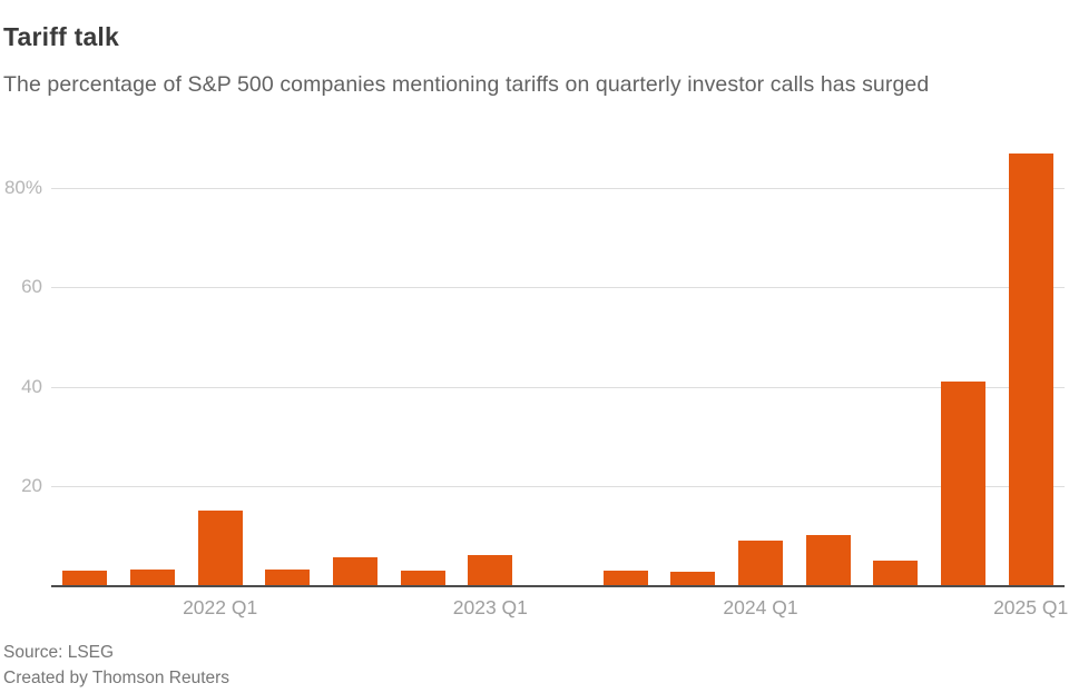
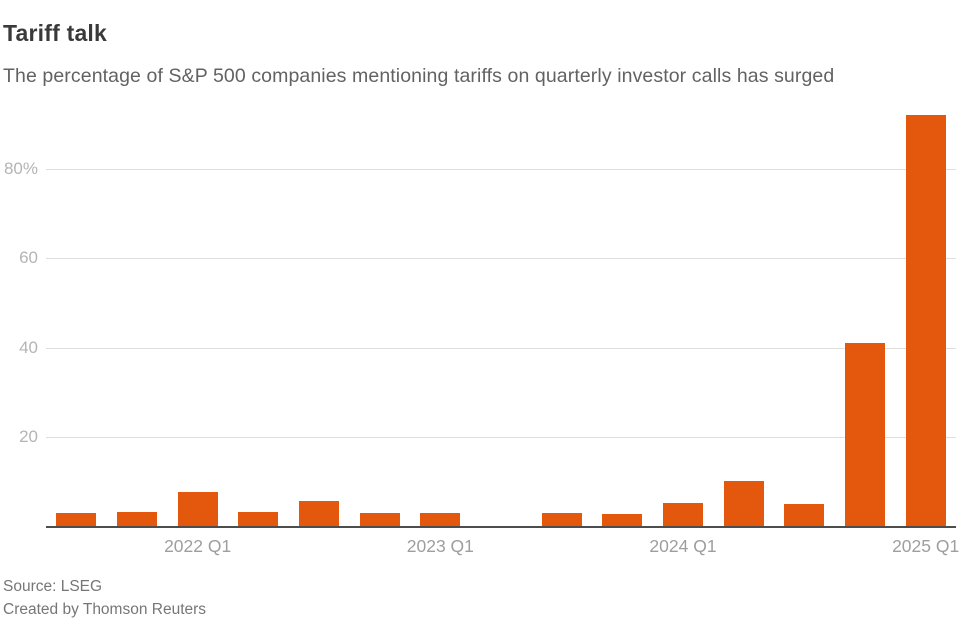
2022 Q1: 15% -> 8%
2023 Q1: 6% -> 3%
2024 Q1: 9% -> 5%
2025 Q1: 87% -> 92%
